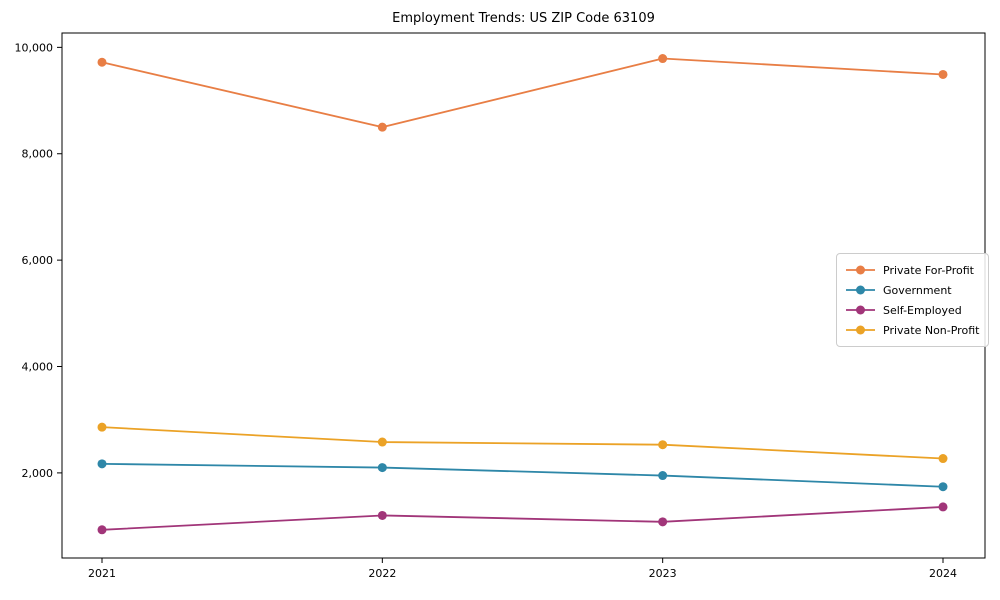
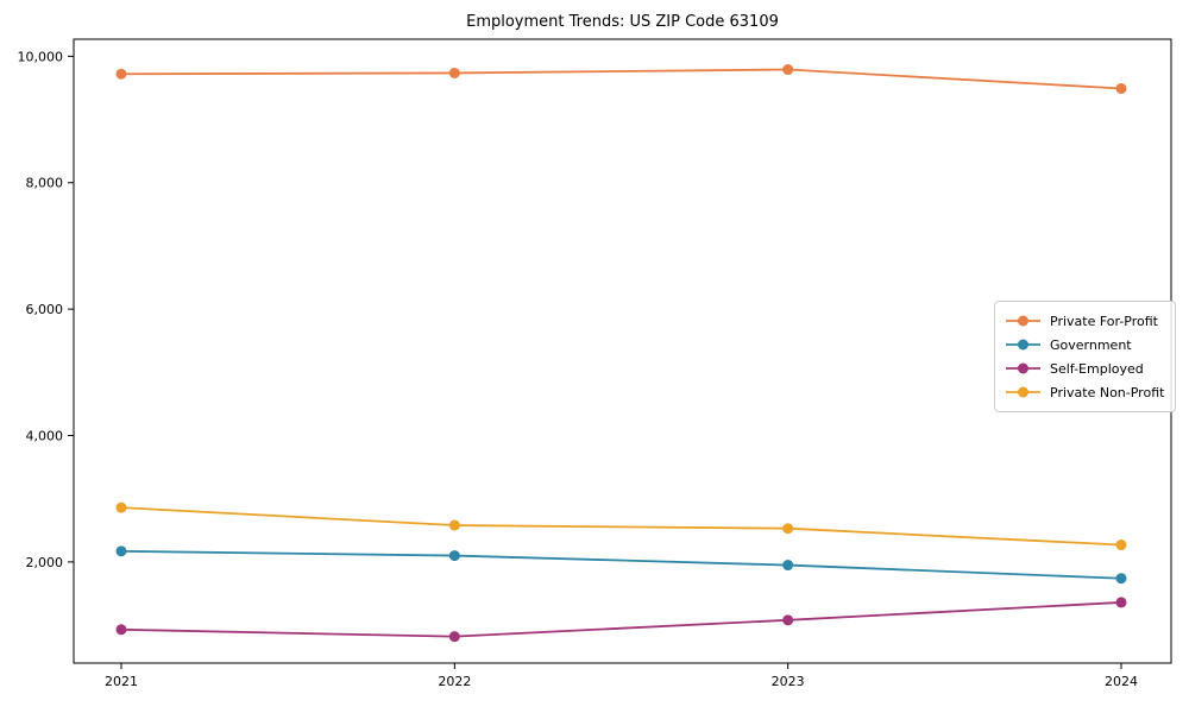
Private For-Profit/2022: 8500 -> 9700
Self-Employed/2022: 1200 -> 800
